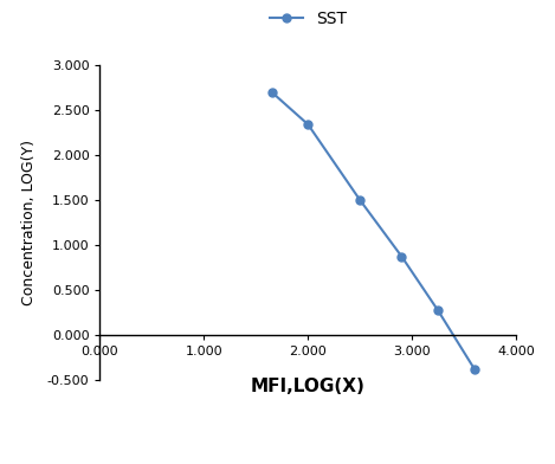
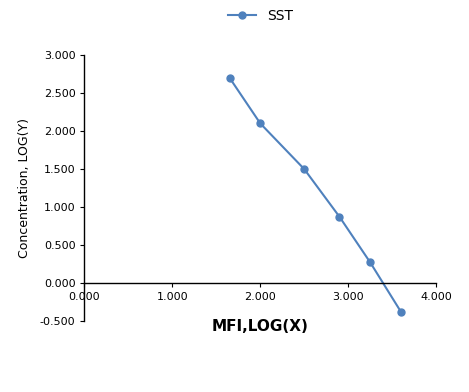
2.000: 2.34 -> 2.10
